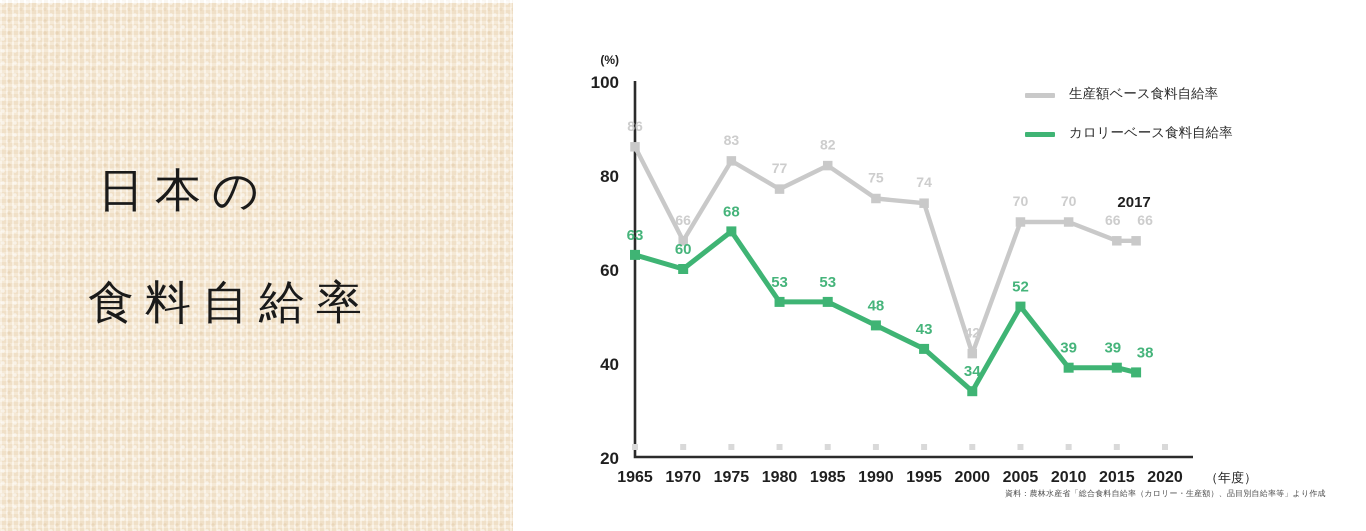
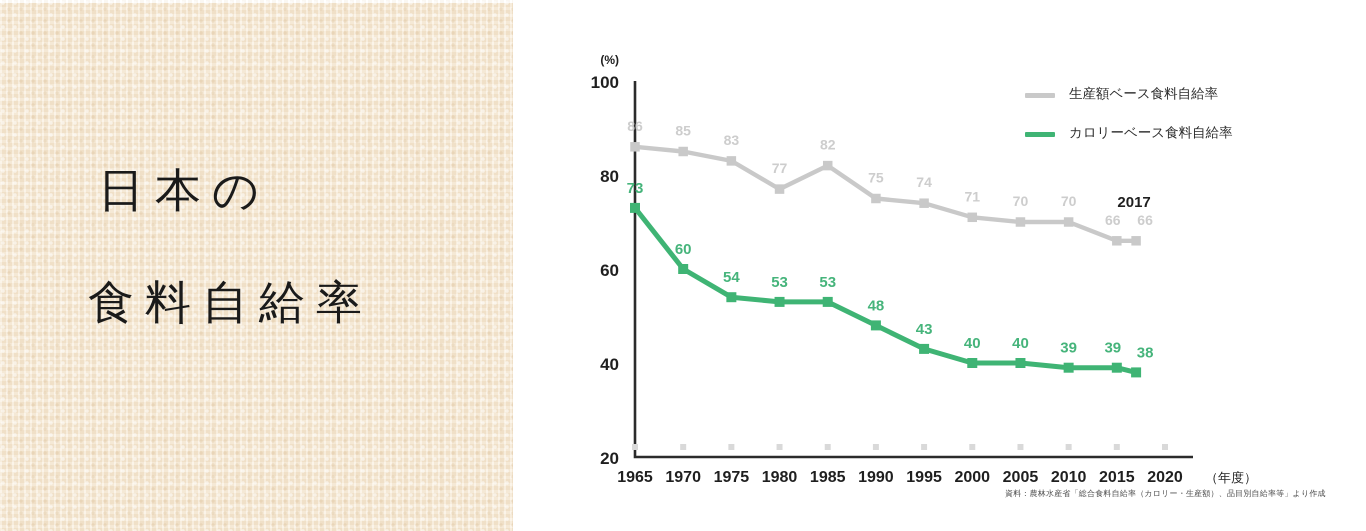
カロリーベース食料自給率/1965: 63 -> 73
生産額ベース食料自給率/1970: 66 -> 85
カロリーベース食料自給率/1975: 68 -> 54
生産額ベース食料自給率/2000: 42 -> 71
カロリーベース食料自給率/2000: 34 -> 40
カロリーベース食料自給率/2005: 52 -> 40
